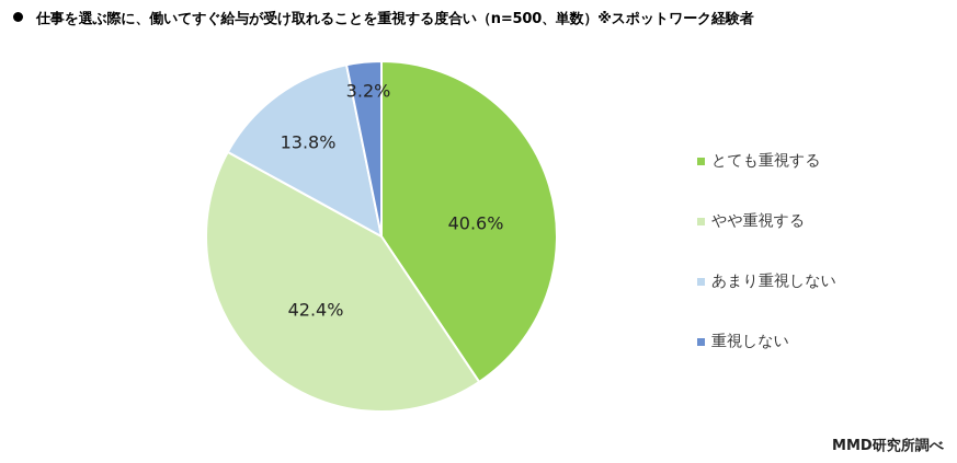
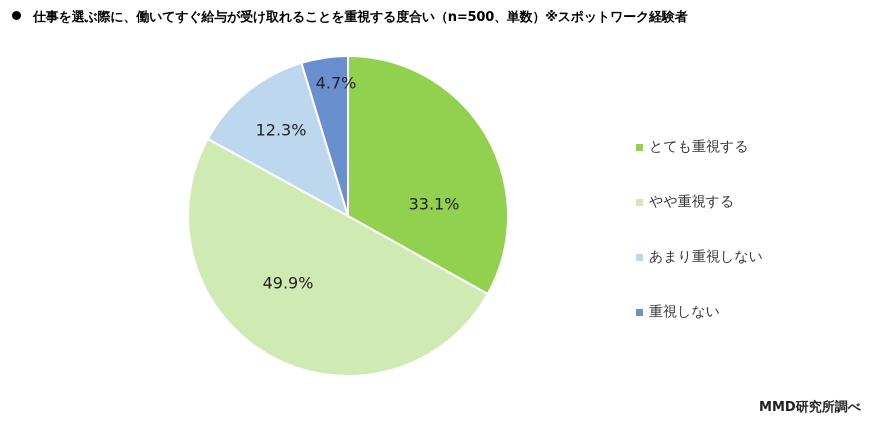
とても重視する: 40.6% -> 33.1%
やや重視する: 42.4% -> 49.9%
あまり重視しない: 13.8% -> 12.3%
重視しない: 3.2% -> 4.7%
